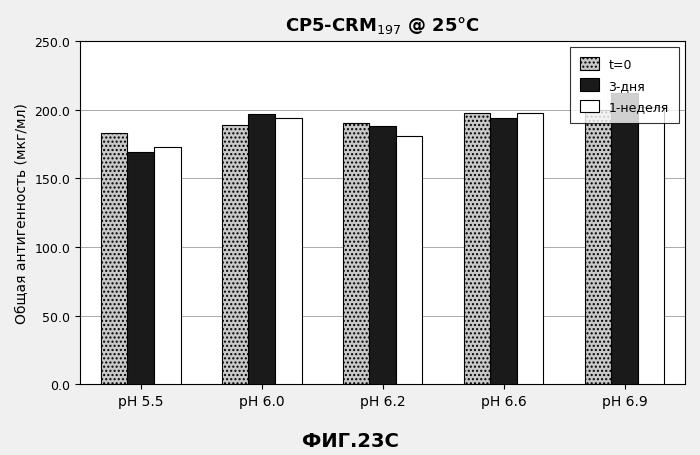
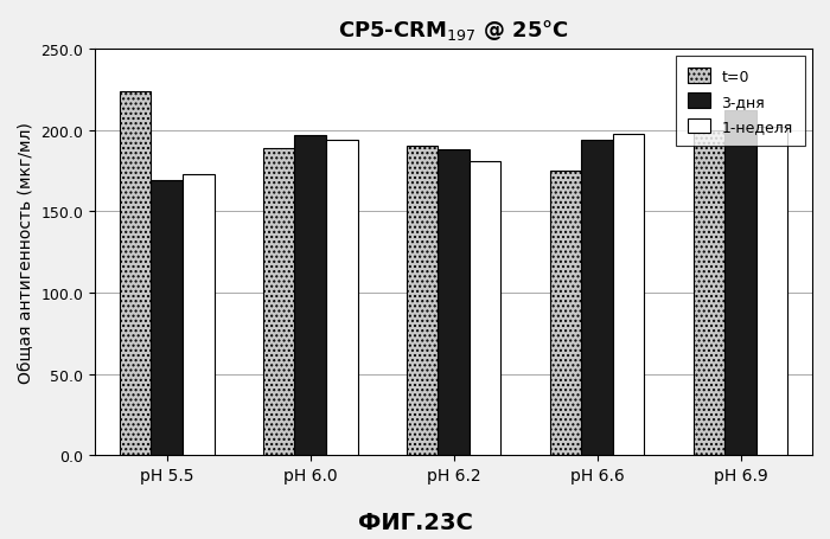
t=0/pH 5.5: 183 -> 224
t=0/pH 6.6: 198 -> 175
